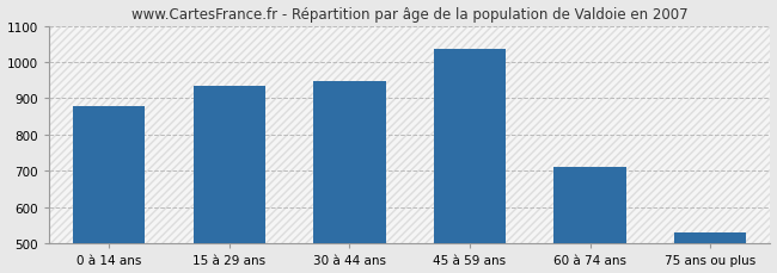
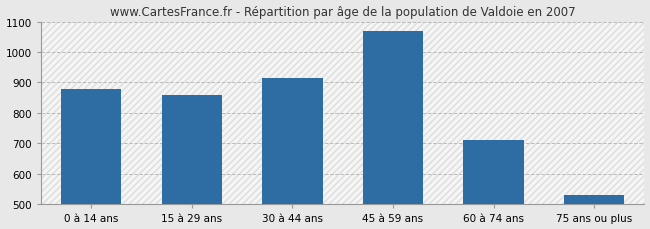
15 à 29 ans: 933 -> 860
30 à 44 ans: 948 -> 915
45 à 59 ans: 1037 -> 1070
